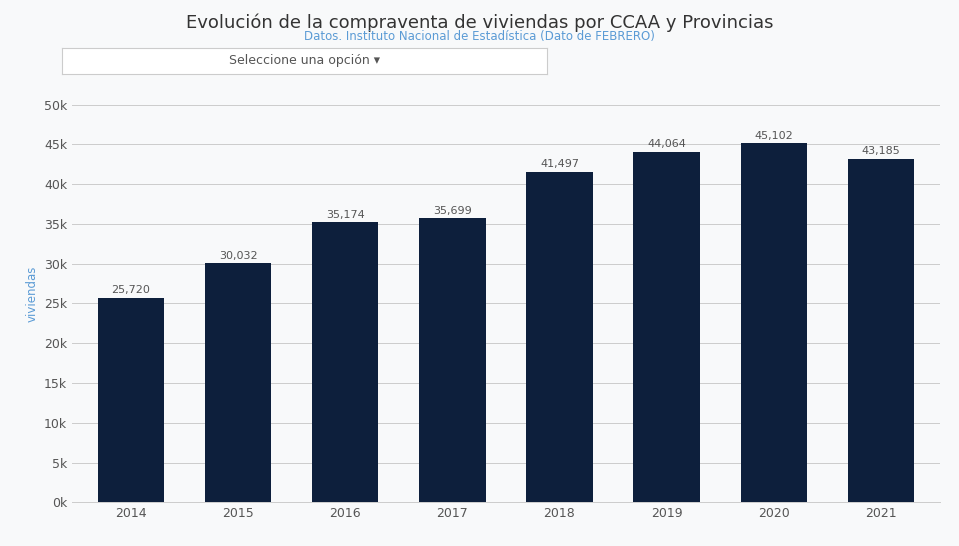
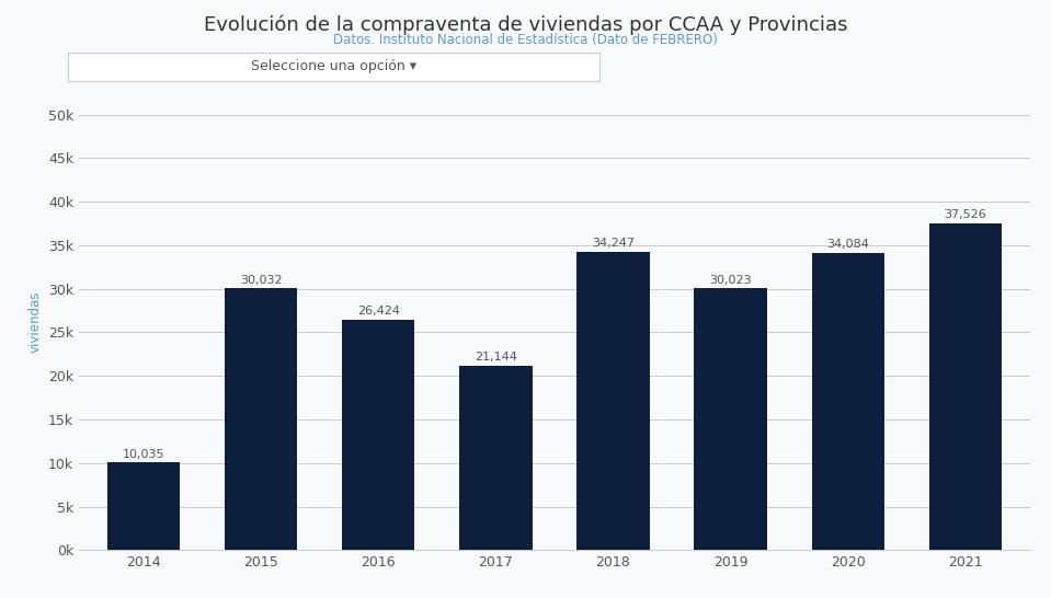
2014: 25,720 -> 10,035
2016: 35,174 -> 26,424
2017: 35,699 -> 21,144
2018: 41,497 -> 34,247
2019: 44,064 -> 30,023
2020: 45,102 -> 34,084
2021: 43,185 -> 37,526
